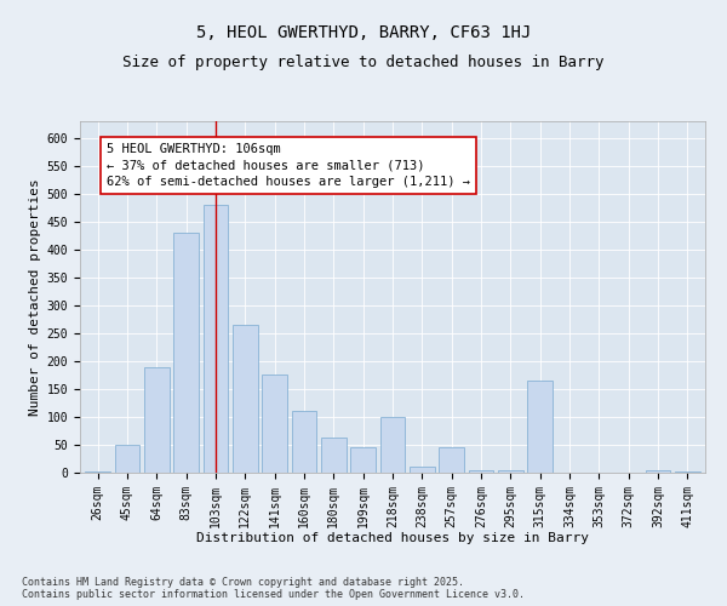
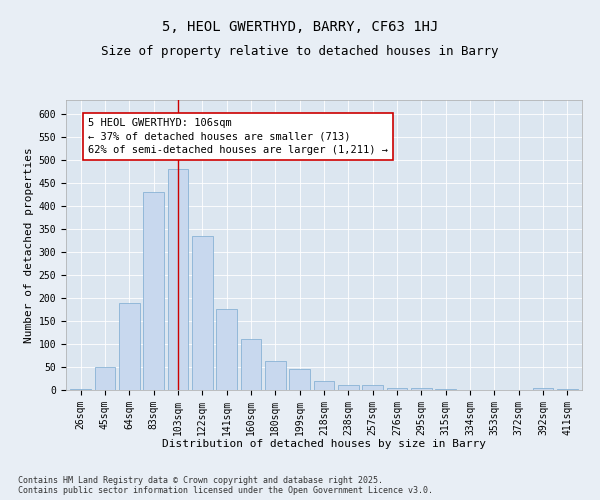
122sqm: 265 -> 335
218sqm: 100 -> 20
257sqm: 45 -> 10
315sqm: 165 -> 3
